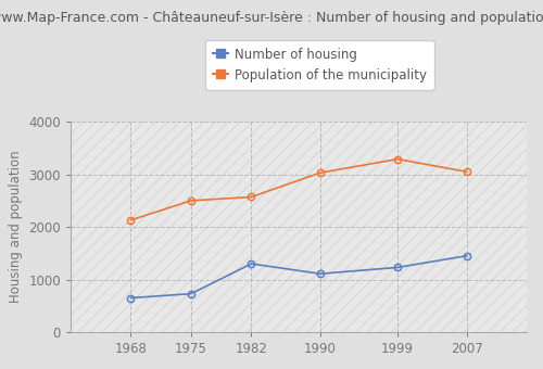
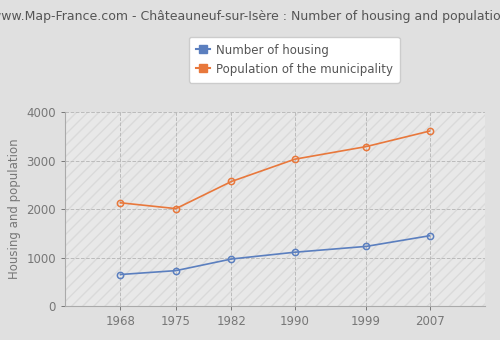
Population of the municipality/1975: 2500 -> 2010
Number of housing/1982: 1300 -> 970
Population of the municipality/2007: 3050 -> 3610
